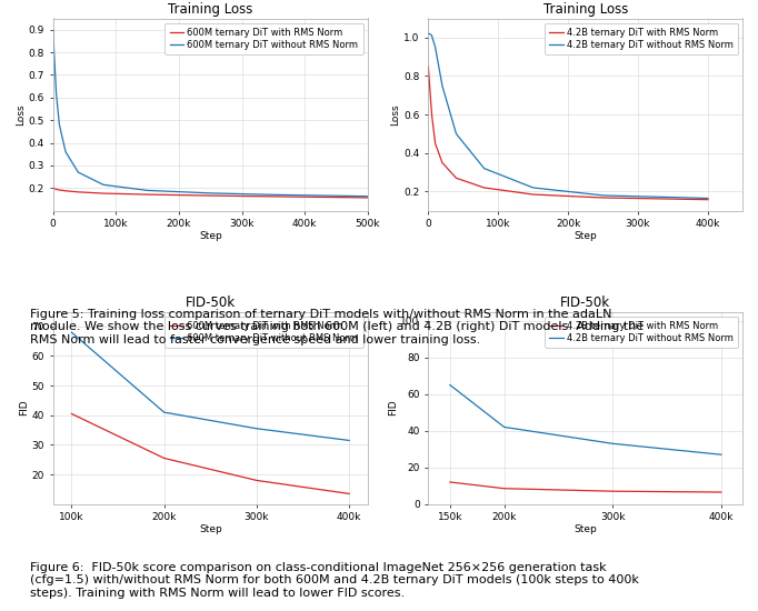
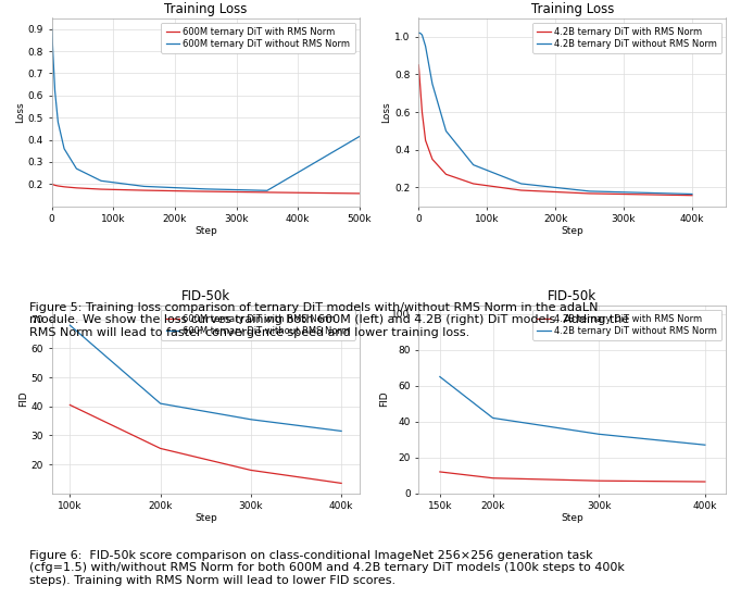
600M ternary DiT without RMS Norm/500k: 0.164 -> 0.415
